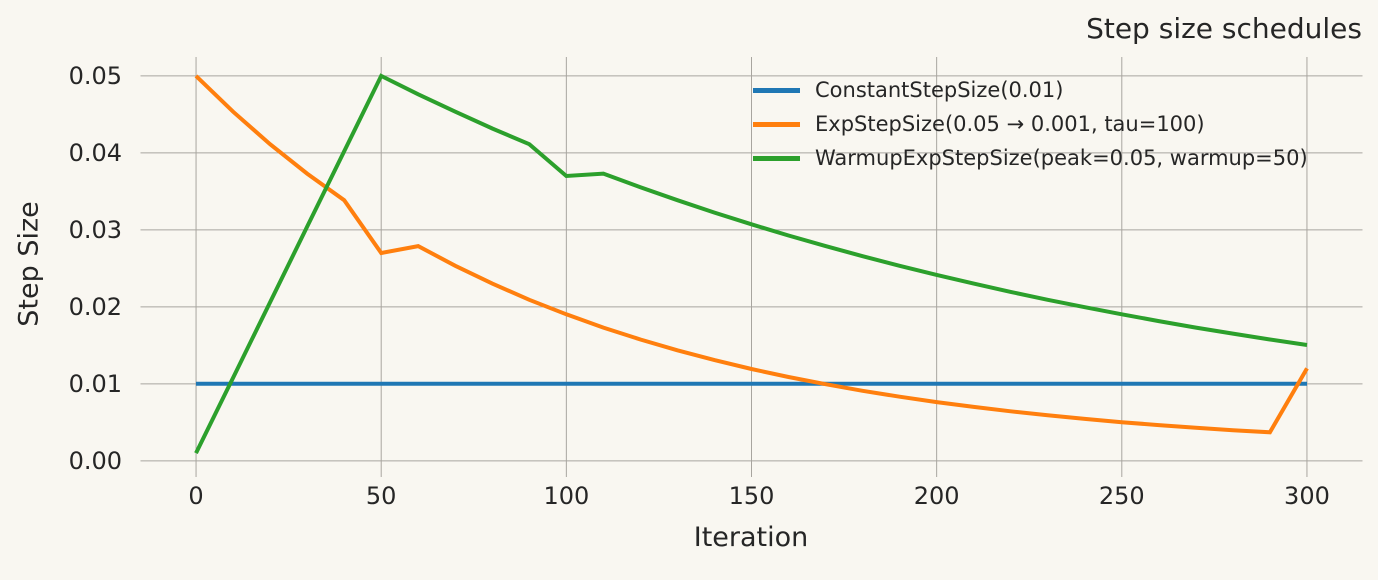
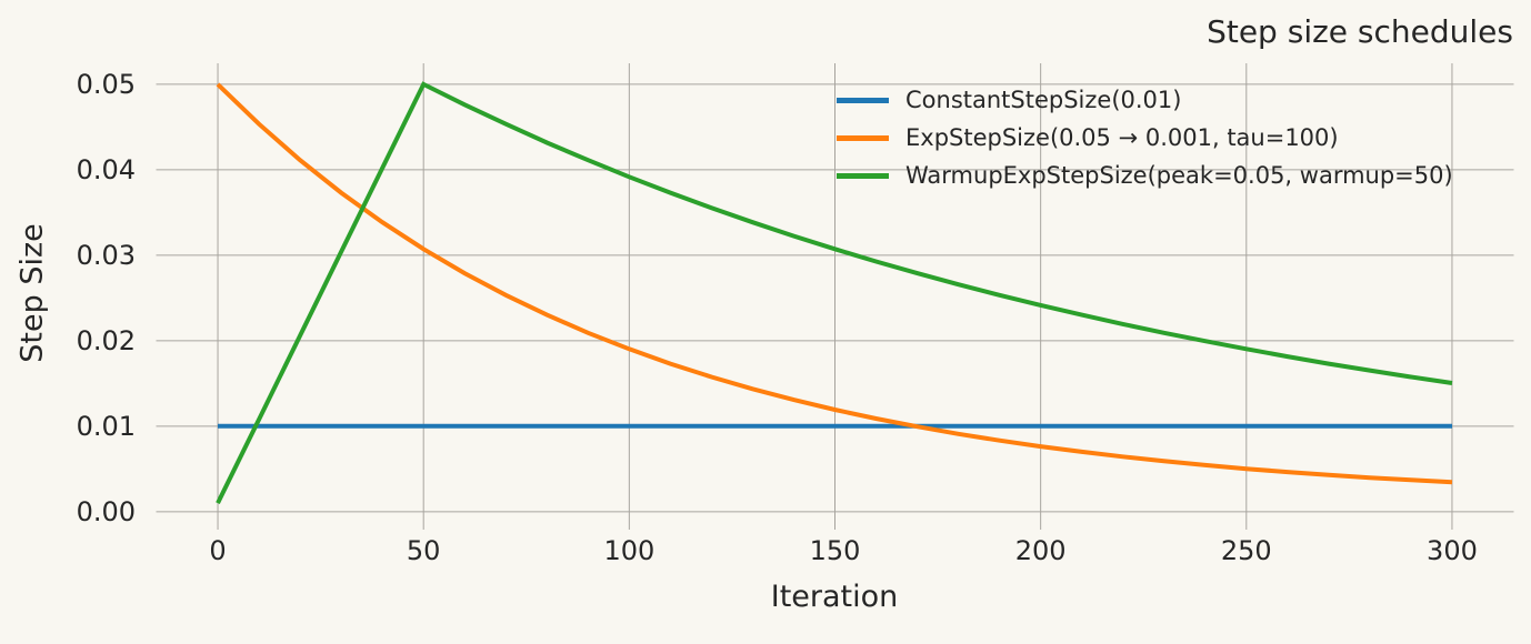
ExpStepSize(0.05 → 0.001, tau=100)/50: 0.027 -> 0.031
WarmupExpStepSize(peak=0.05, warmup=50)/100: 0.037 -> 0.039
ExpStepSize(0.05 → 0.001, tau=100)/300: 0.012 -> 0.003
